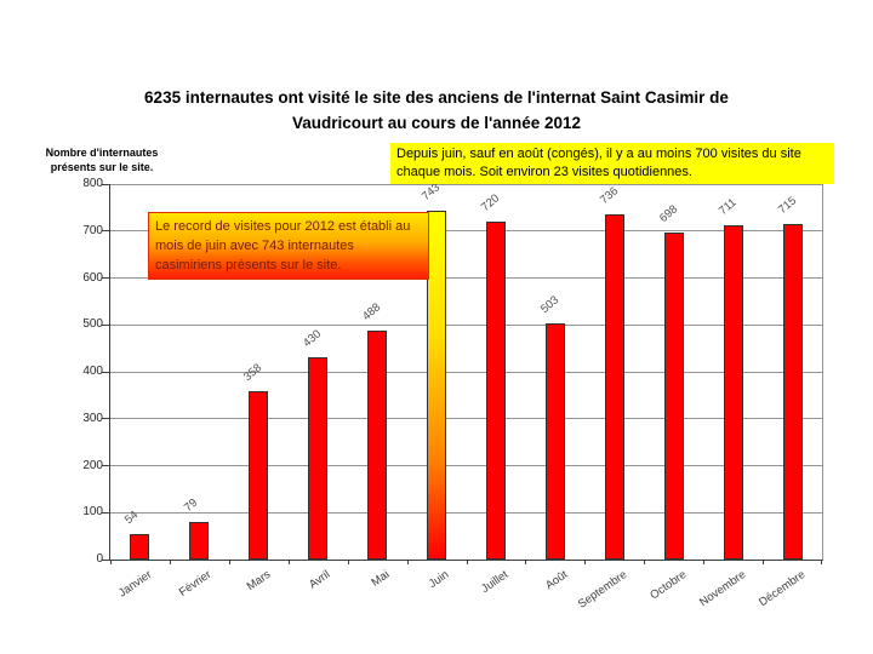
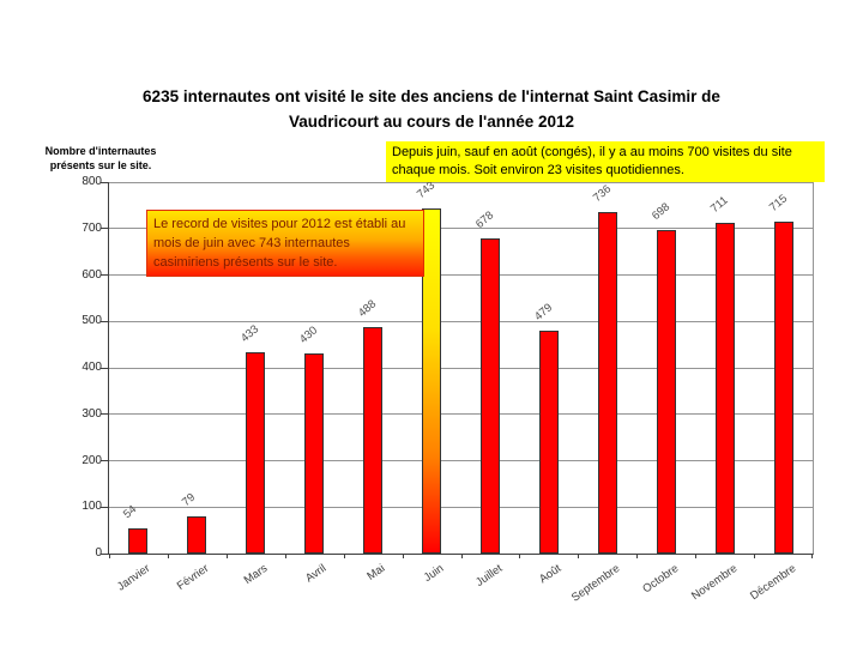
Mars: 358 -> 433
Juillet: 720 -> 678
Août: 503 -> 479
